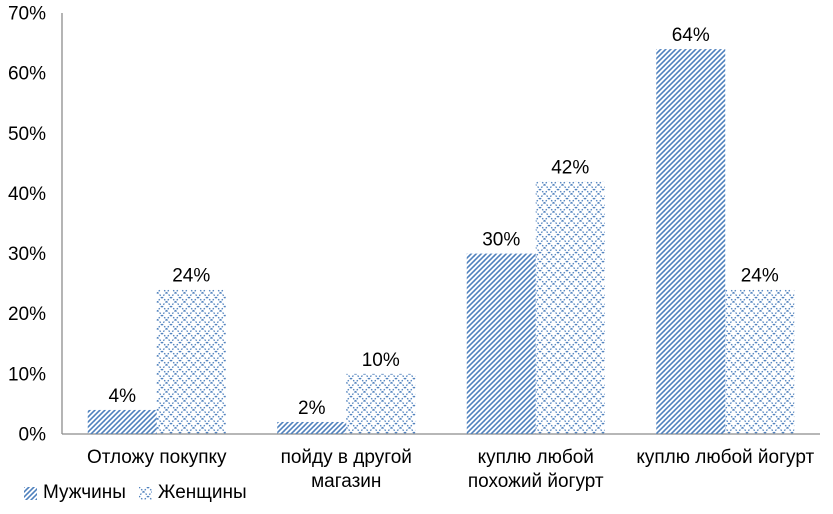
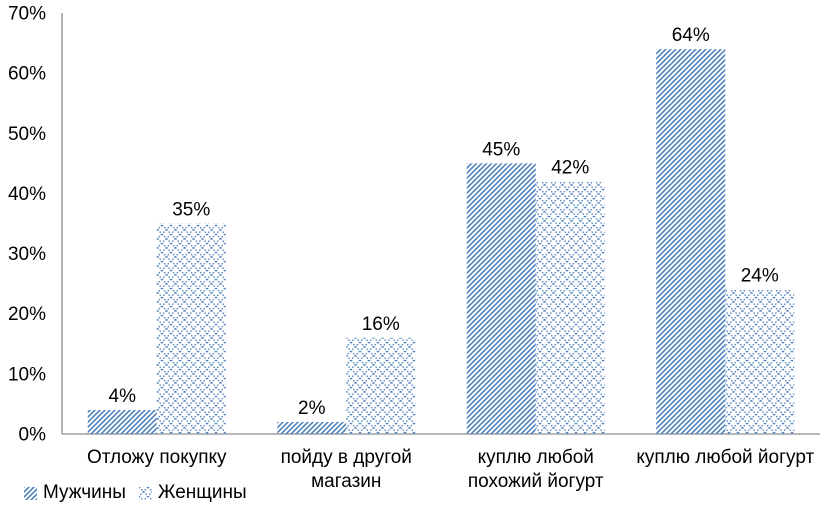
Женщины/Отложу покупку: 24% -> 35%
Женщины/пойду в другой магазин: 10% -> 16%
Мужчины/куплю любой похожий йогурт: 30% -> 45%
